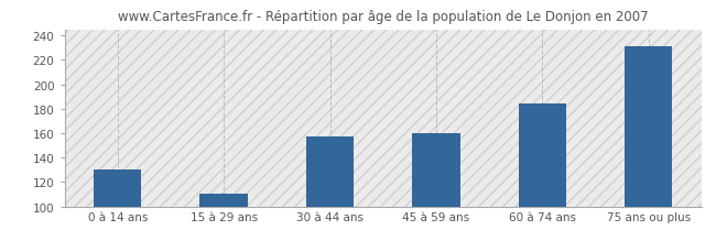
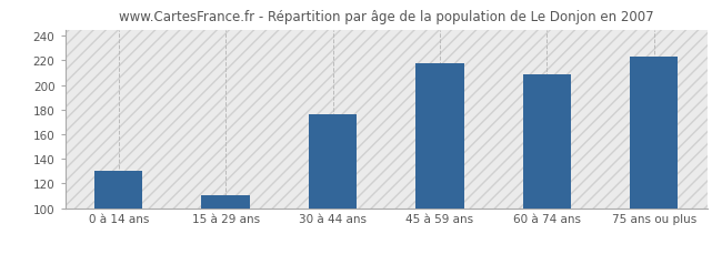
30 à 44 ans: 157 -> 176
45 à 59 ans: 160 -> 218
60 à 74 ans: 184 -> 209
75 ans ou plus: 231 -> 223
